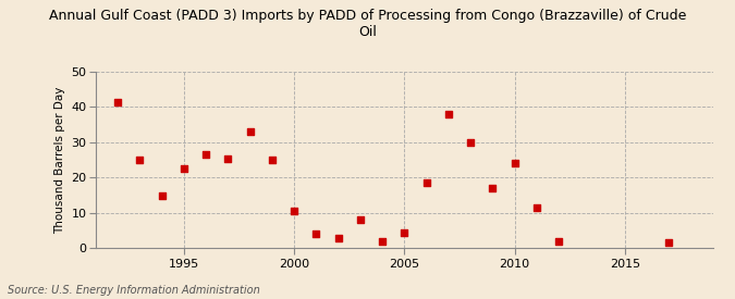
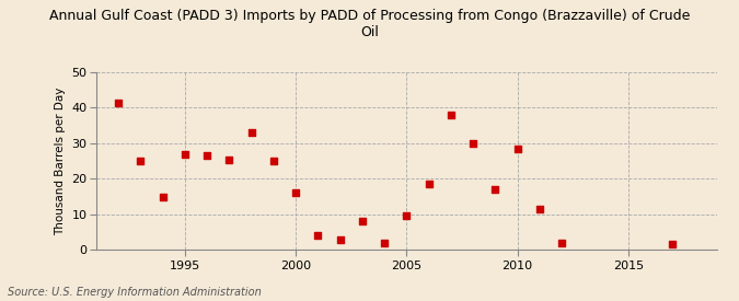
1995: 22.5 -> 27.0
2000: 10.5 -> 16.0
2005: 4.5 -> 9.5
2010: 24.0 -> 28.5
